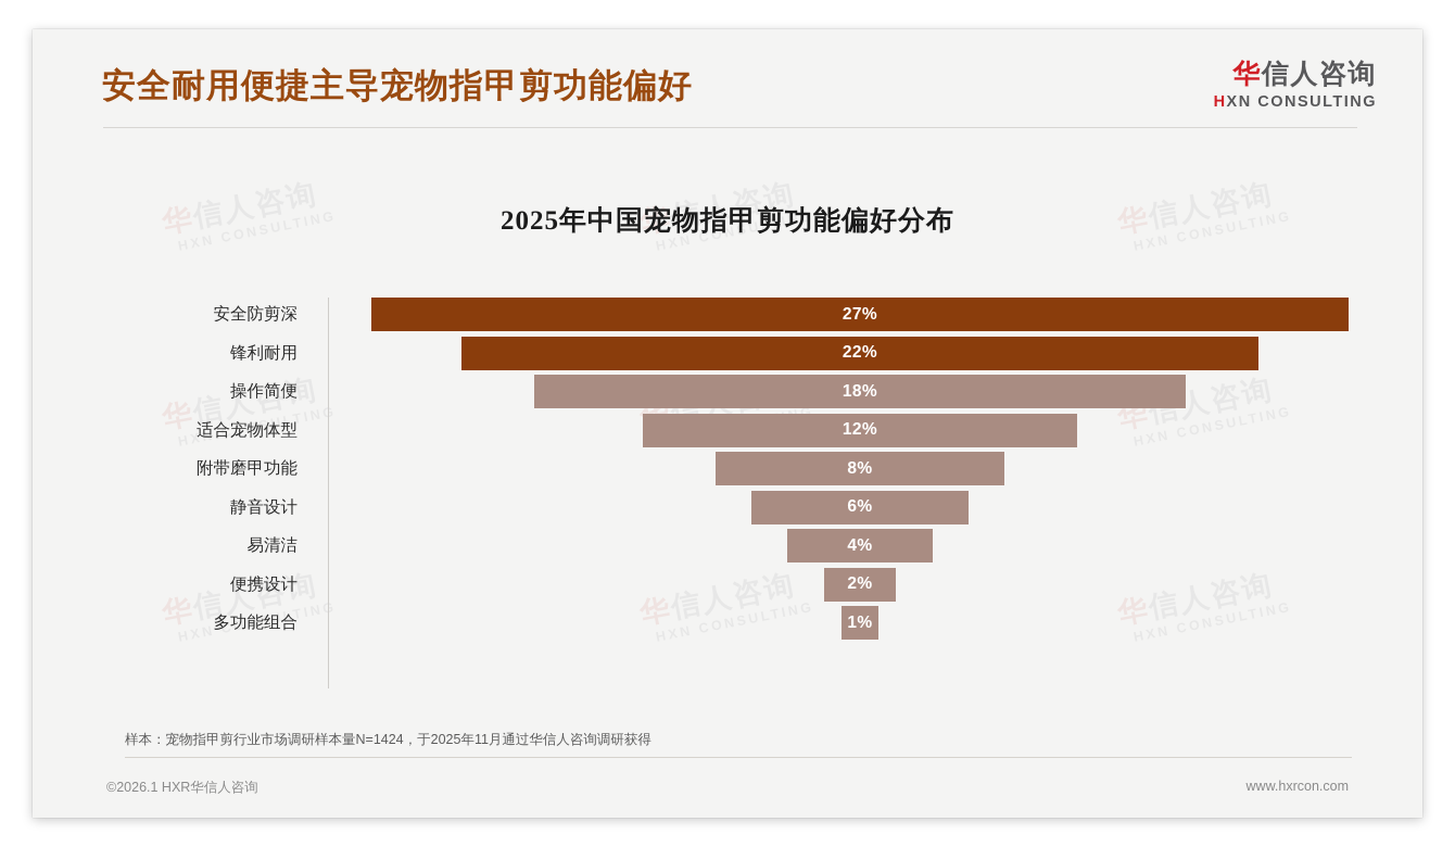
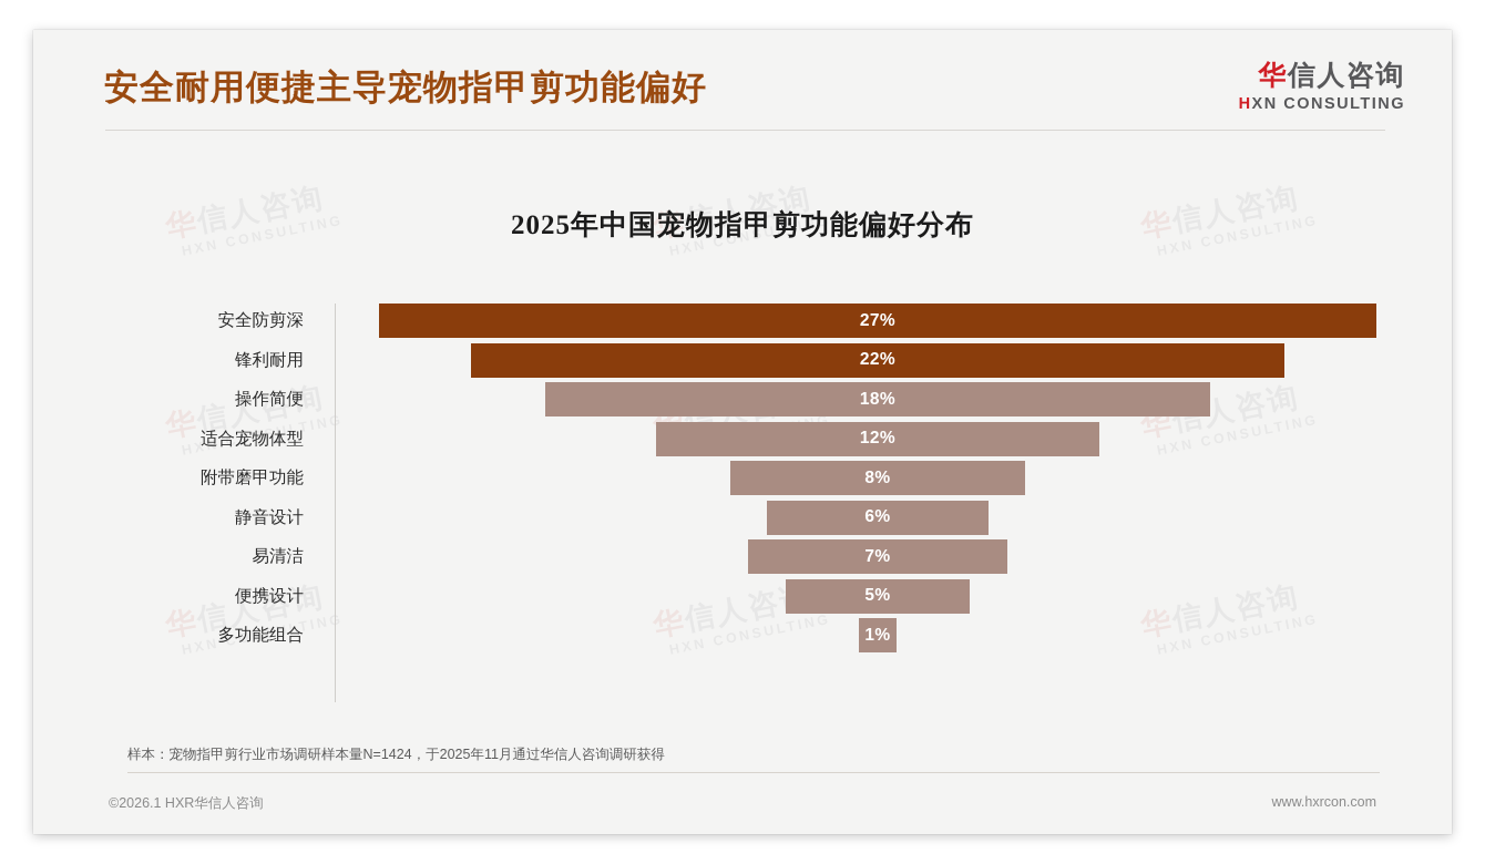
易清洁: 4% -> 7%
便携设计: 2% -> 5%
